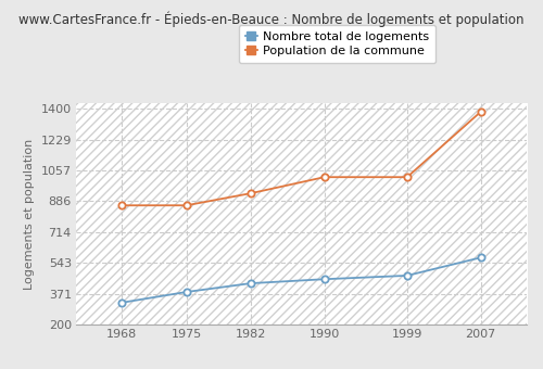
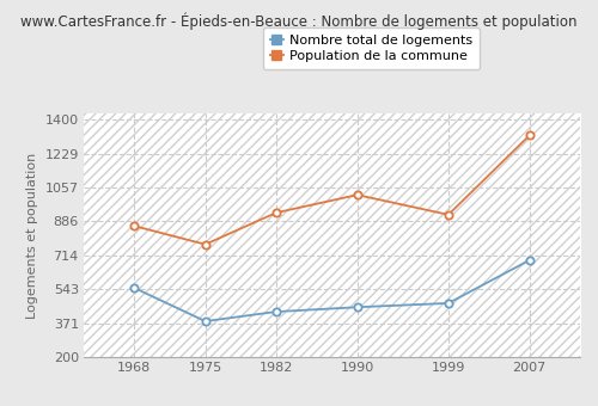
Nombre total de logements/1968: 320 -> 550
Population de la commune/1975: 860 -> 770
Population de la commune/1999: 1020 -> 920
Nombre total de logements/2007: 570 -> 690
Population de la commune/2007: 1380 -> 1320
